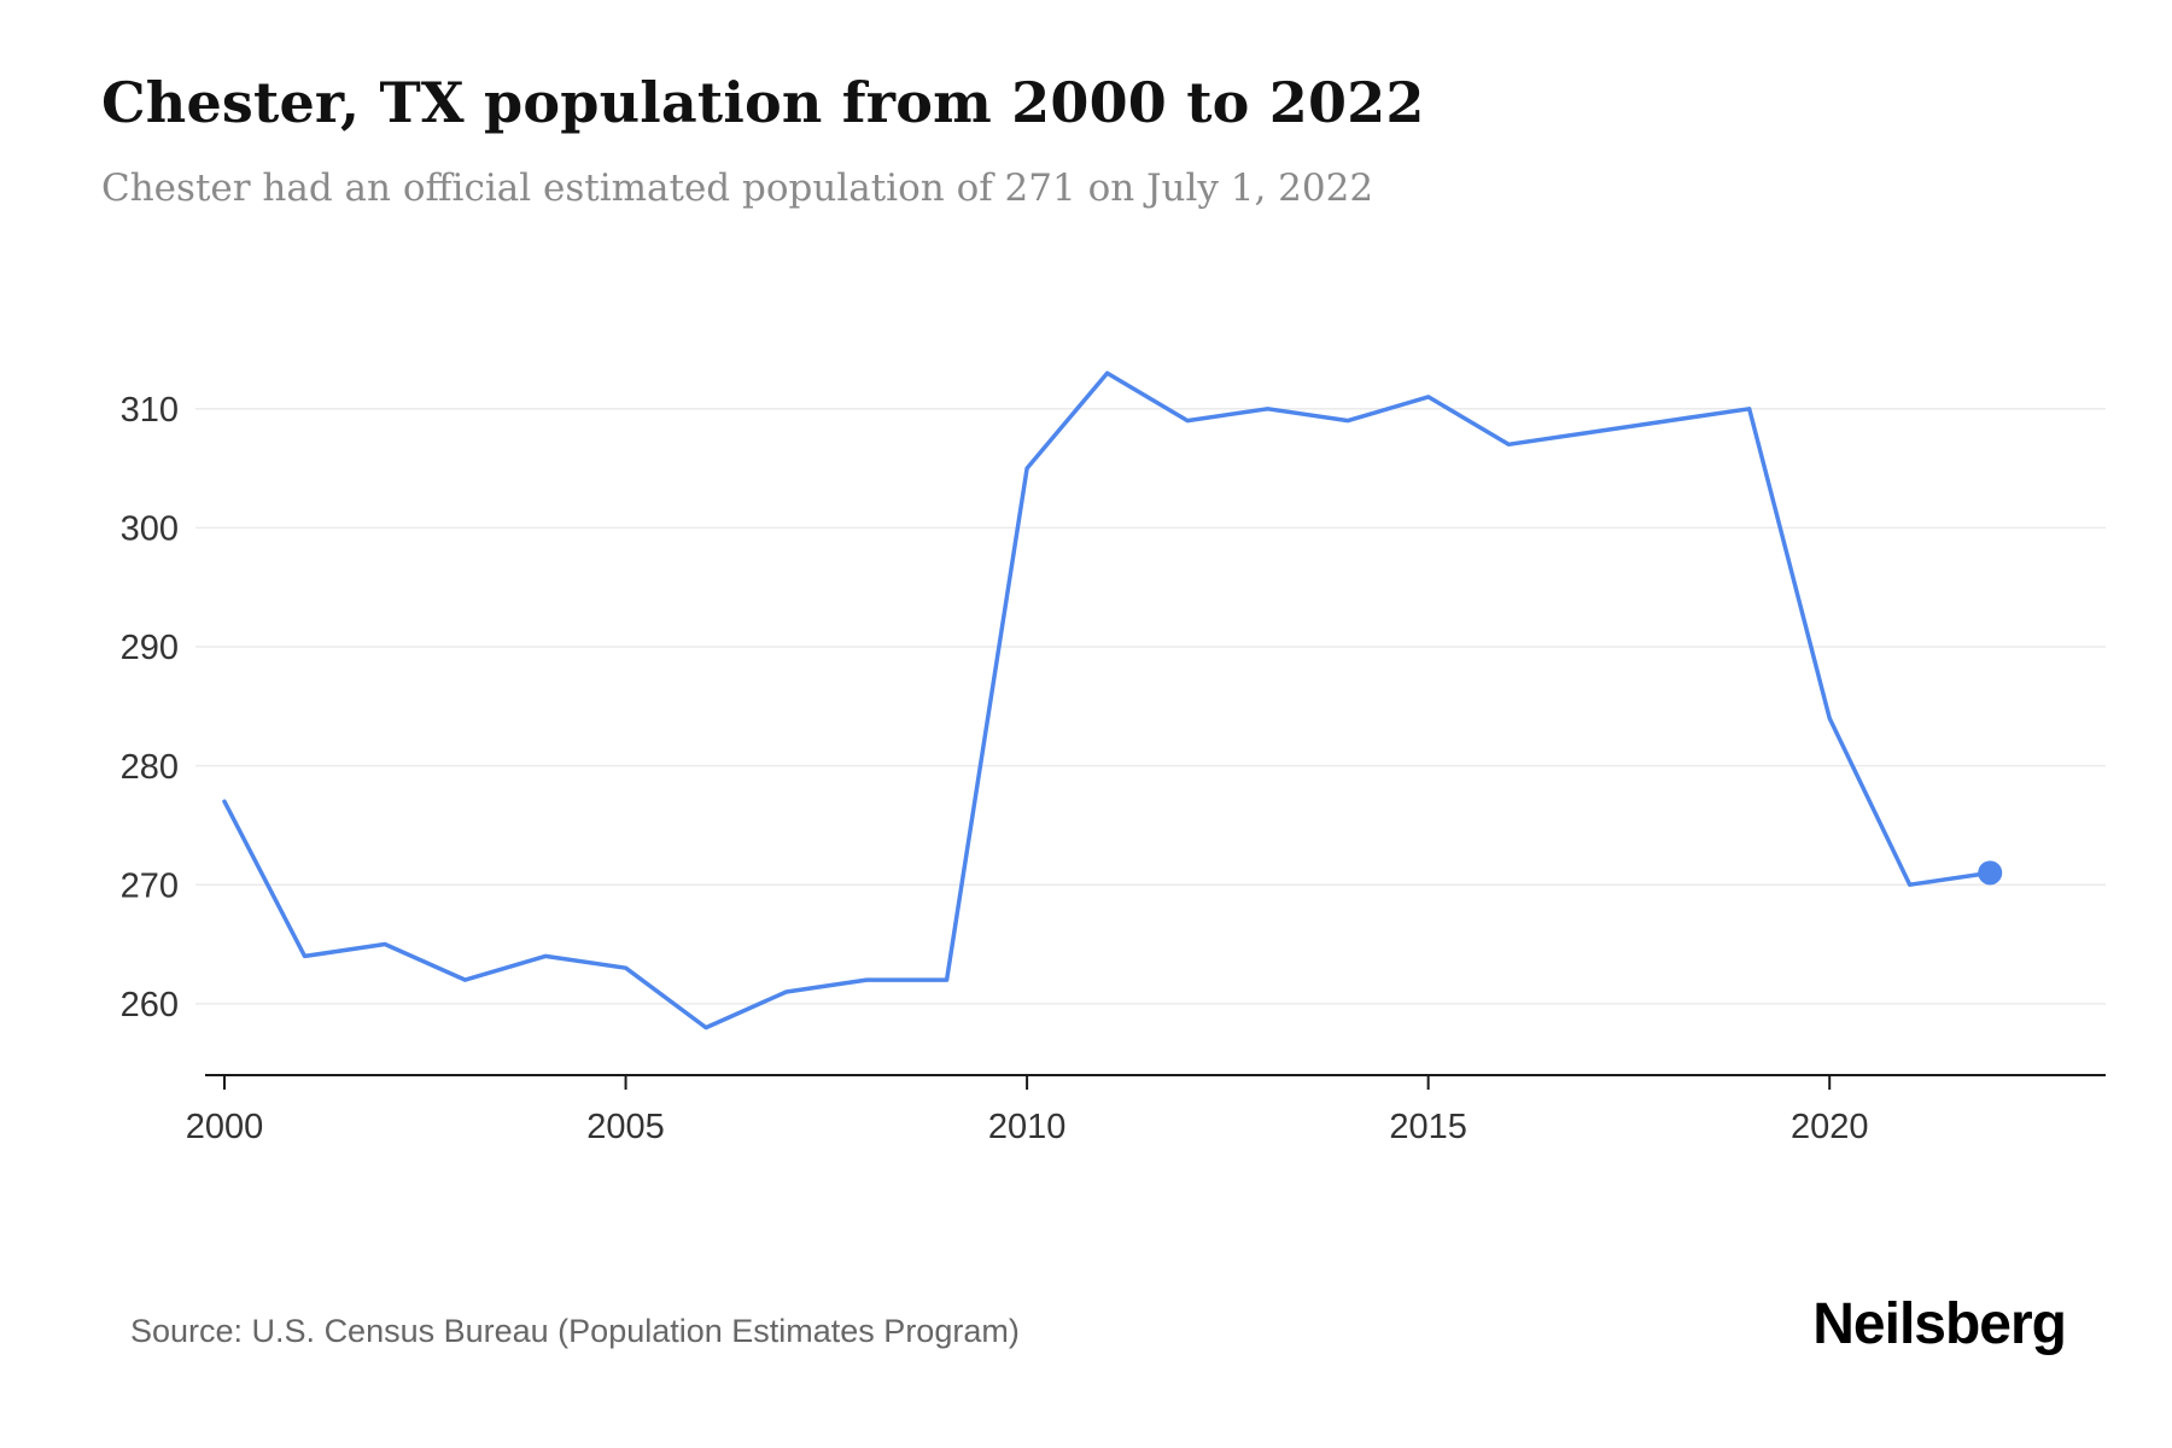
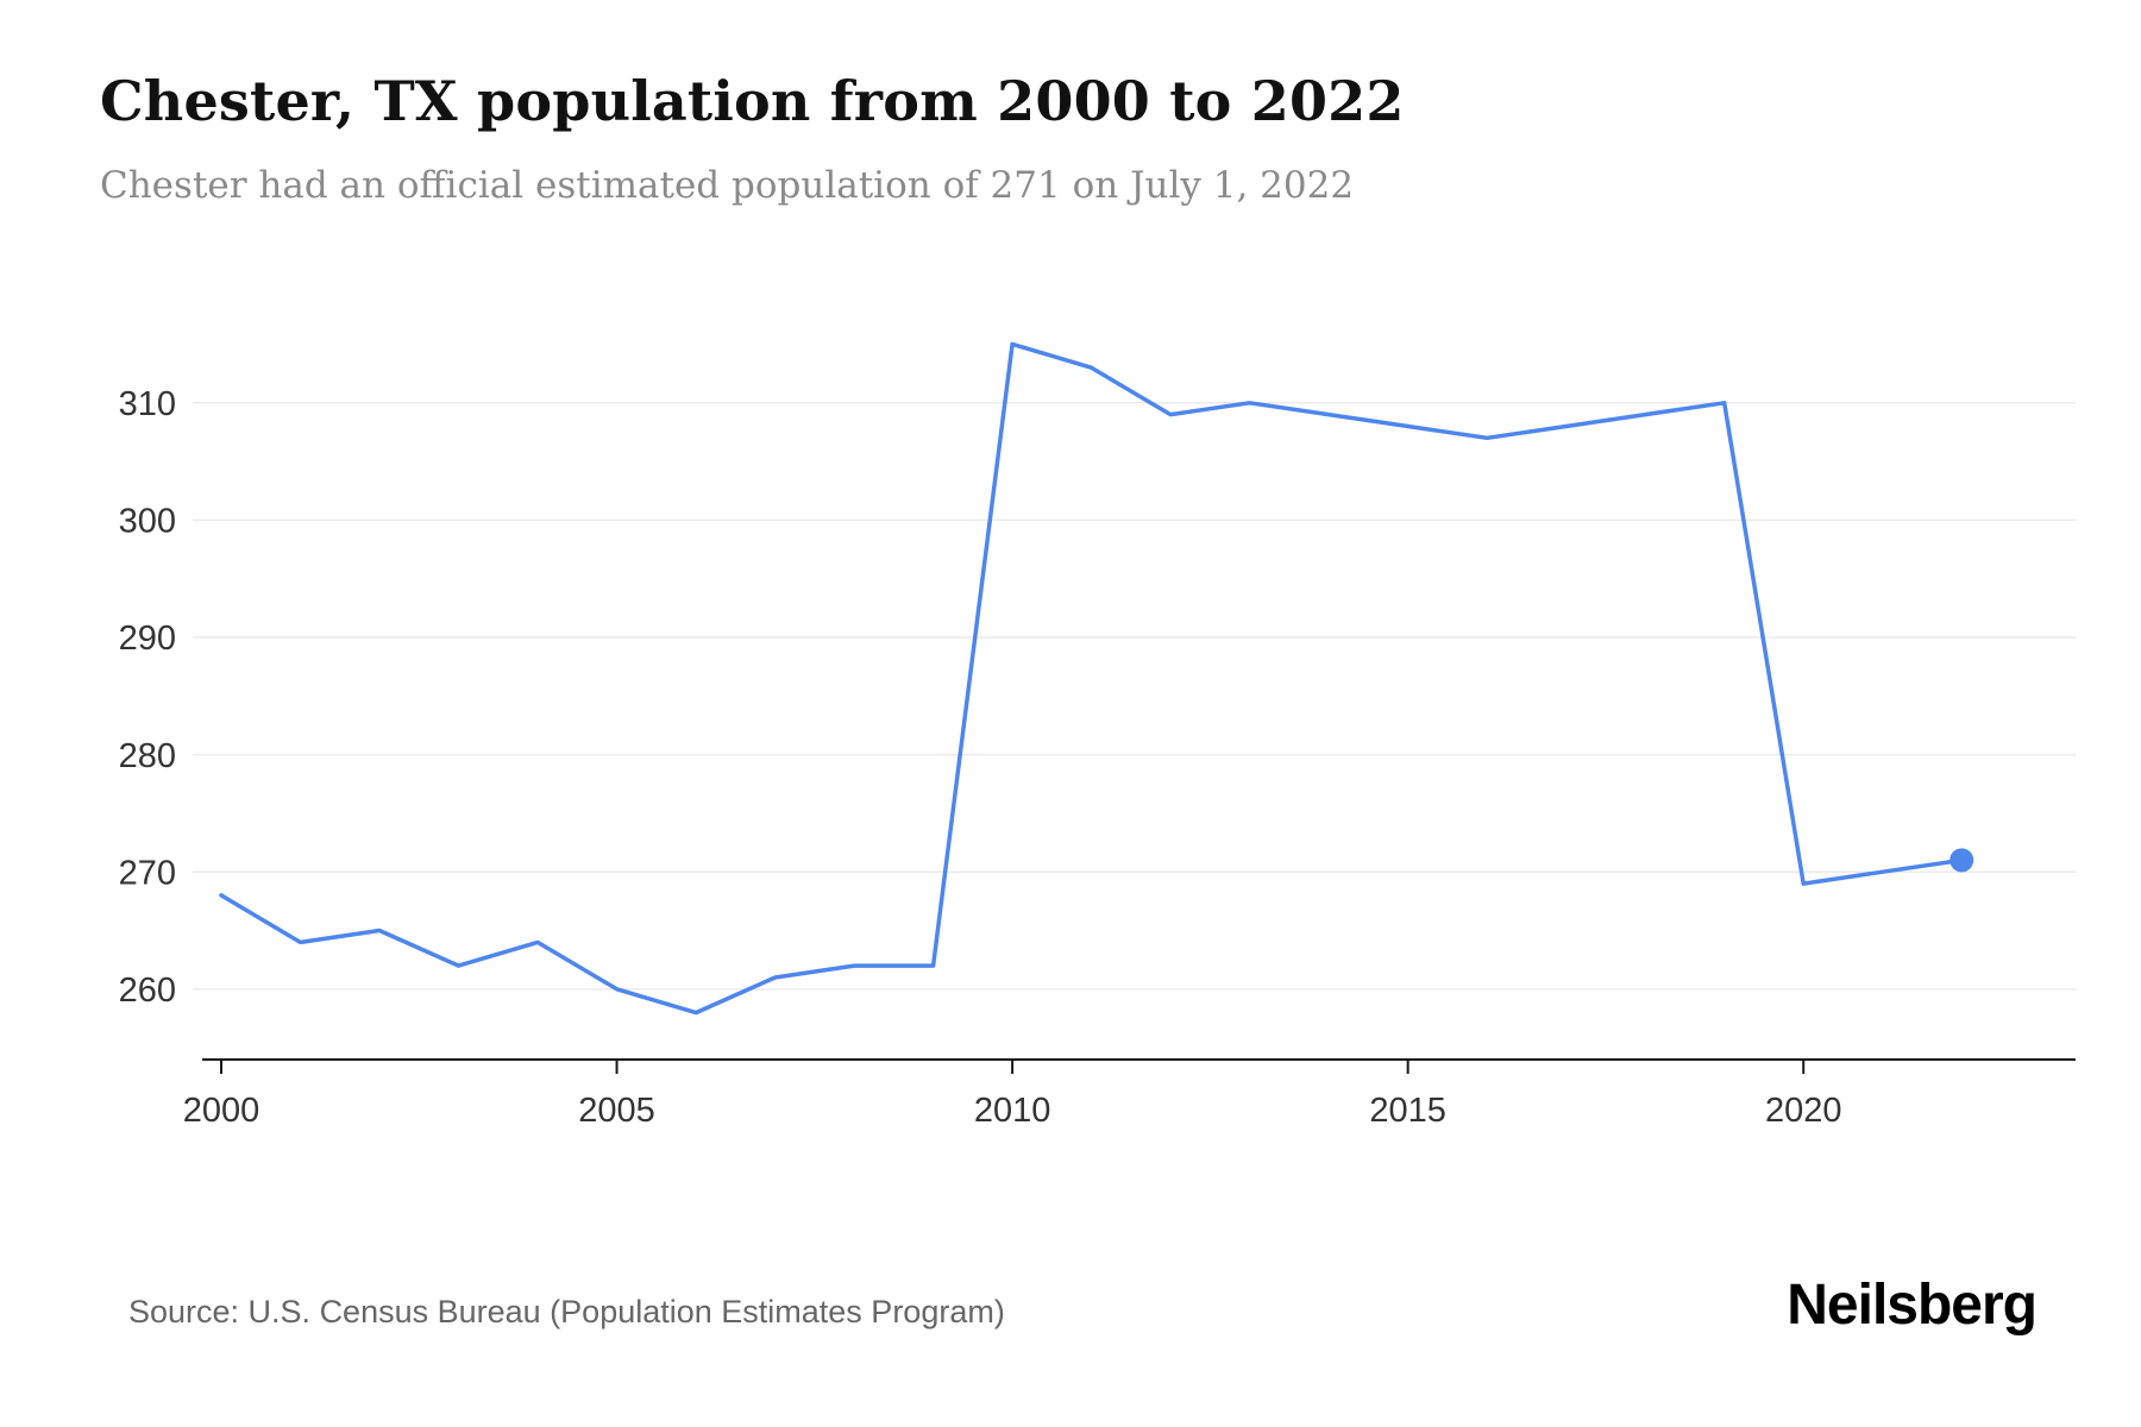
2000: 277 -> 268
2005: 263 -> 260
2010: 305 -> 315
2015: 311 -> 308
2020: 284 -> 269
